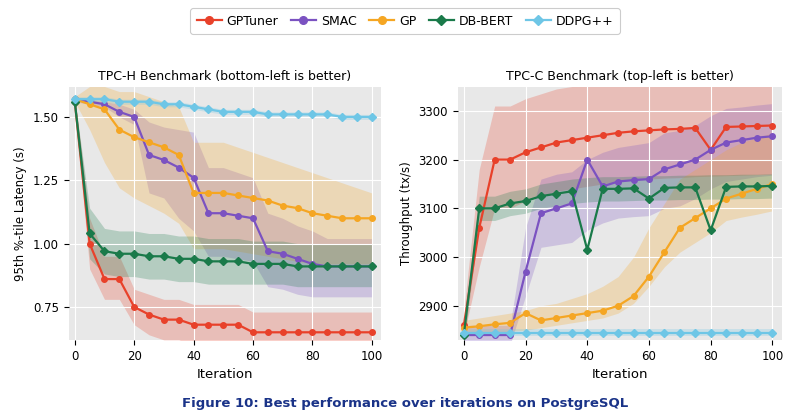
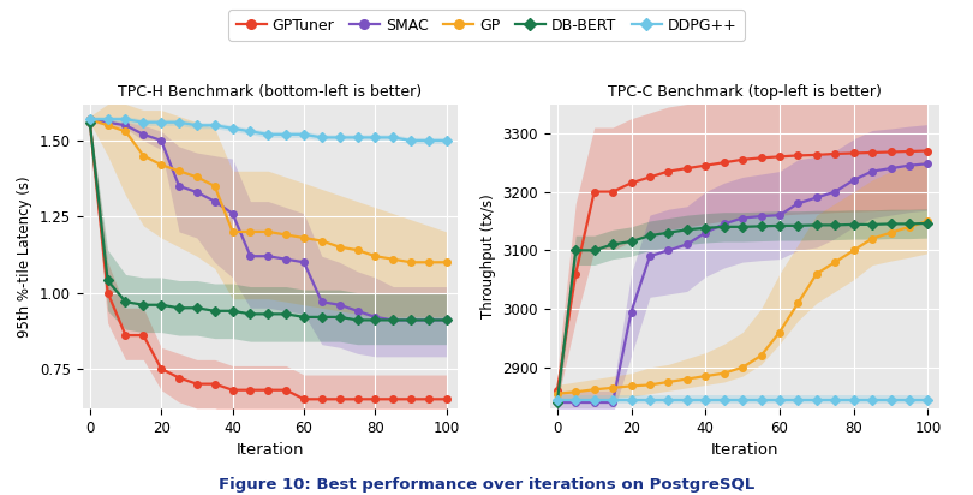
TPC-C Benchmark (top-left is better)/SMAC/20: 2970 -> 2995
TPC-C Benchmark (top-left is better)/GP/20: 2885 -> 2868
TPC-C Benchmark (top-left is better)/SMAC/40: 3200 -> 3130
TPC-C Benchmark (top-left is better)/DB-BERT/40: 3015 -> 3138
TPC-C Benchmark (top-left is better)/DB-BERT/60: 3120 -> 3142
TPC-C Benchmark (top-left is better)/GPTuner/80: 3220 -> 3266
TPC-C Benchmark (top-left is better)/DB-BERT/80: 3055 -> 3144
